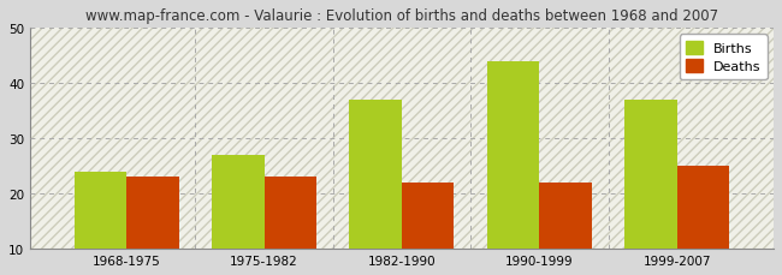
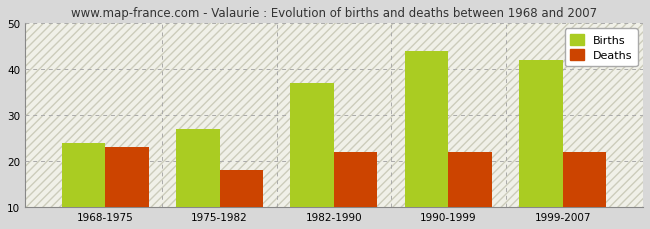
Deaths/1975-1982: 23 -> 18
Births/1999-2007: 37 -> 42
Deaths/1999-2007: 25 -> 22
